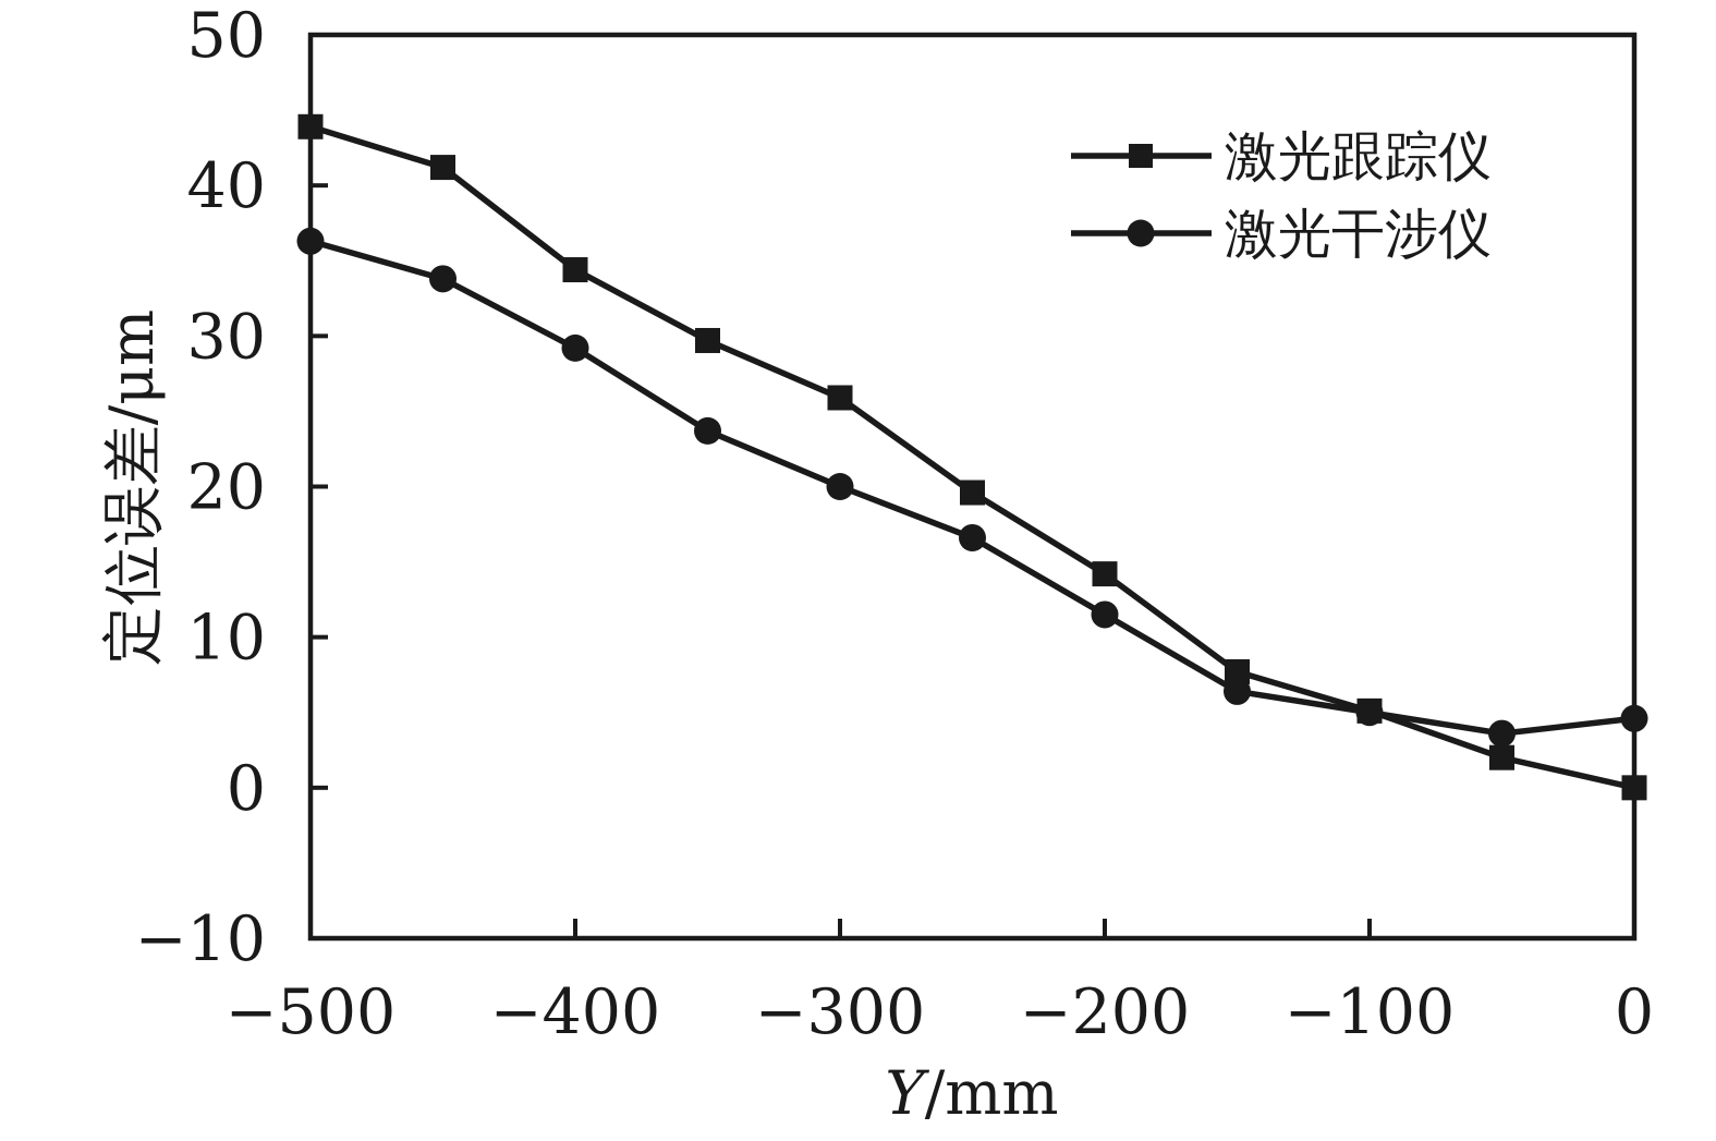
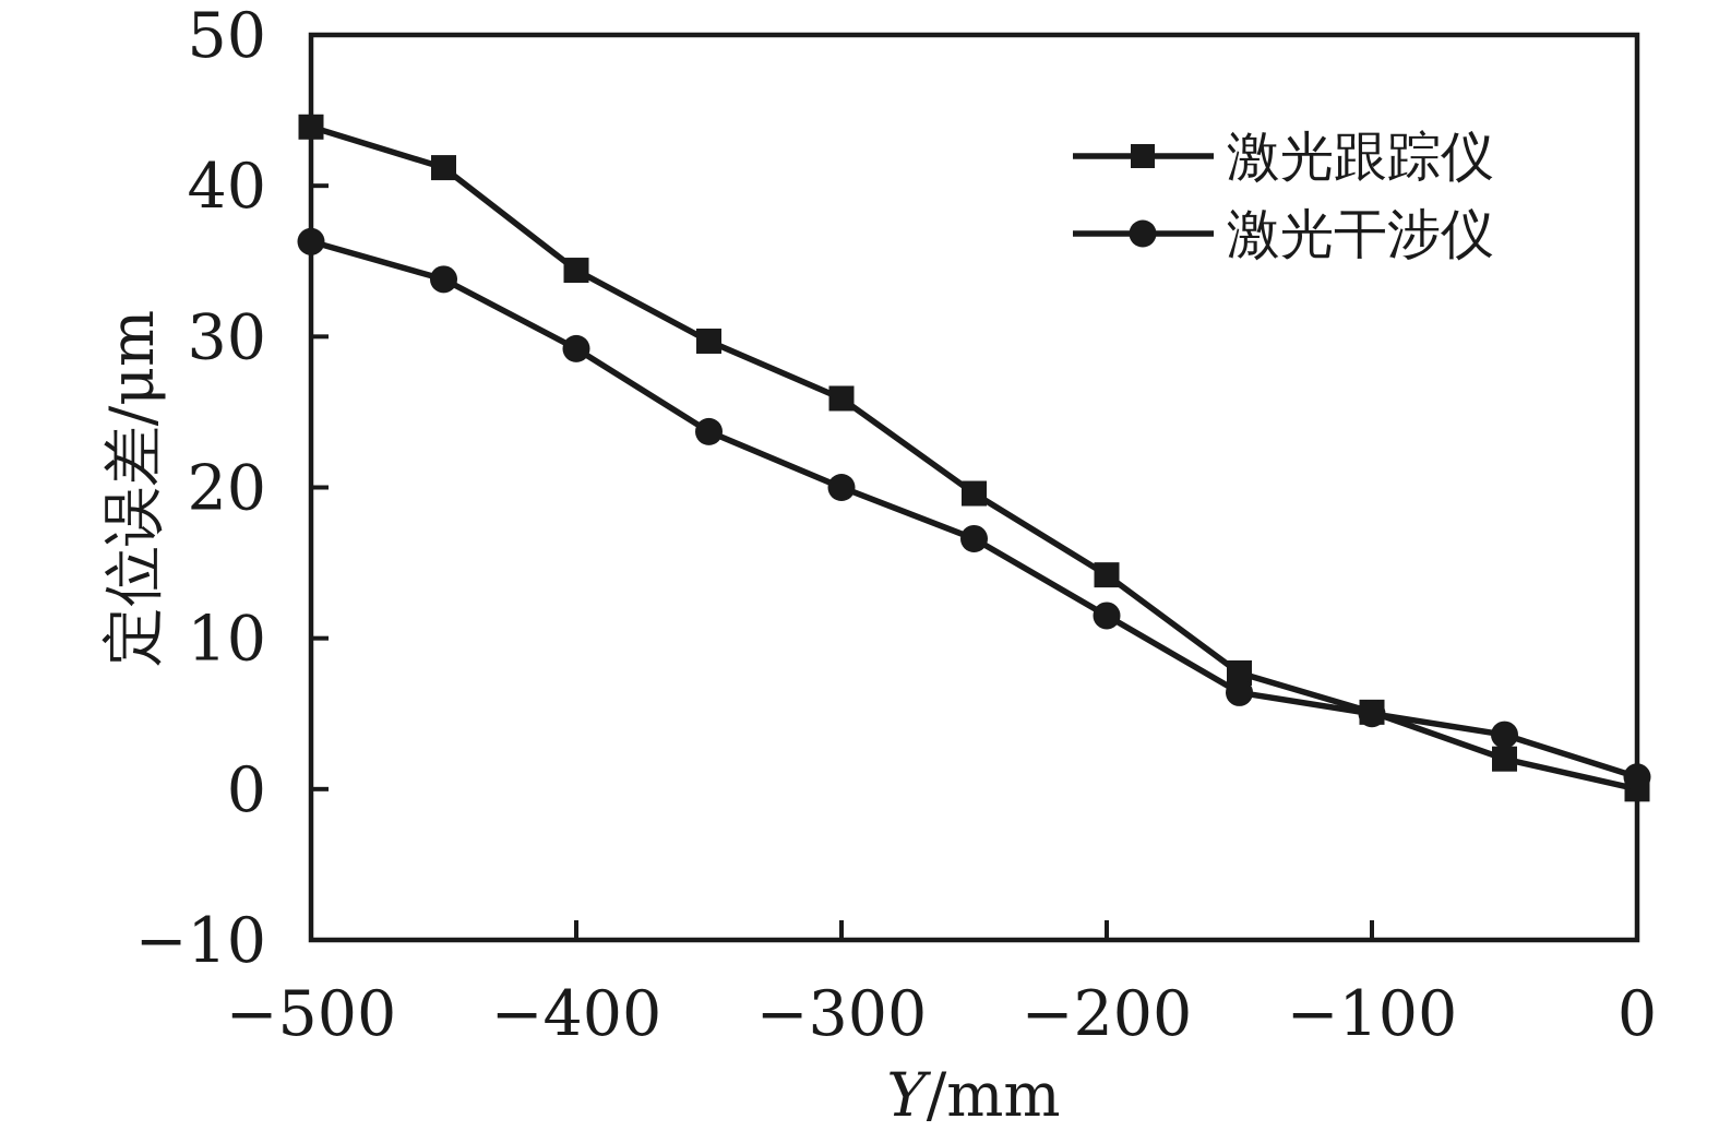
激光干涉仪/0: 4.6 -> 0.8
